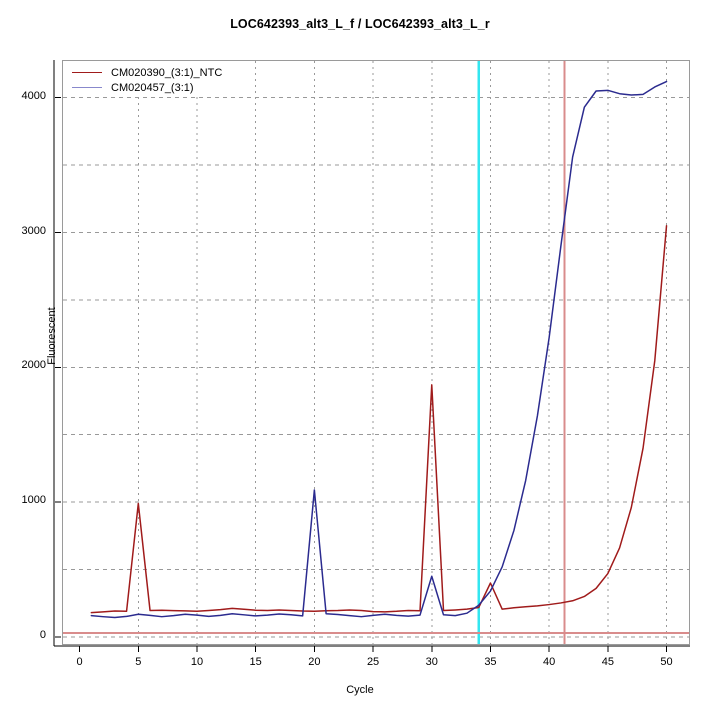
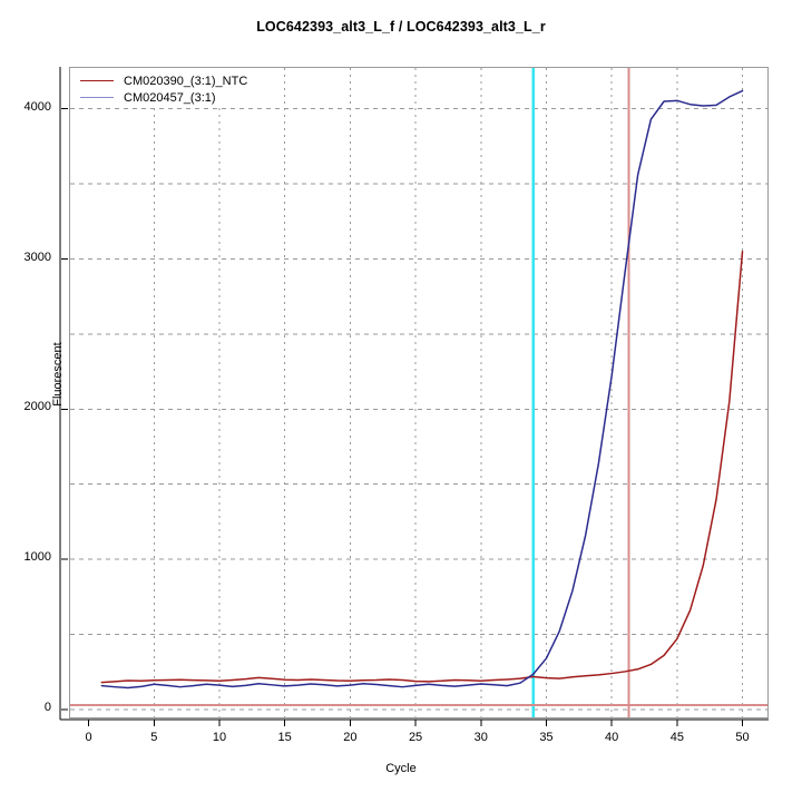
CM020390_(3:1)_NTC/5: 990 -> 190
CM020457_(3:1)/20: 1090 -> 160
CM020390_(3:1)_NTC/30: 1870 -> 190
CM020457_(3:1)/30: 450 -> 170
CM020390_(3:1)_NTC/35: 400 -> 210
